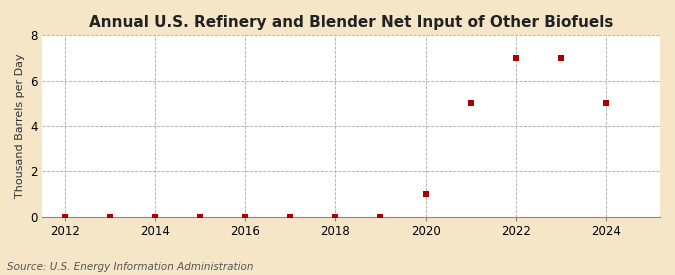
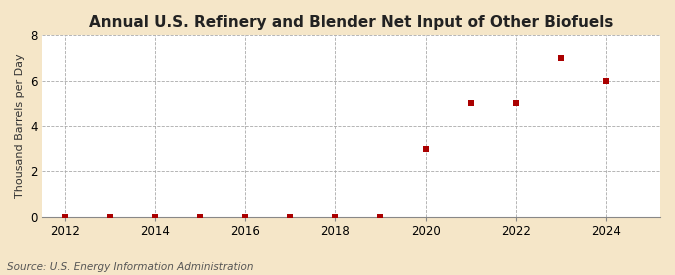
2020: 1 -> 3
2022: 7 -> 5
2024: 5 -> 6
